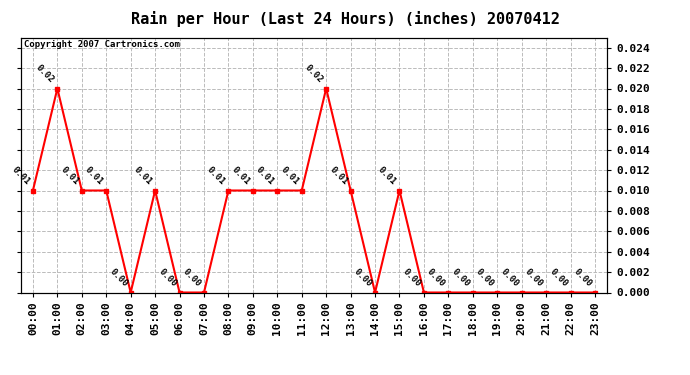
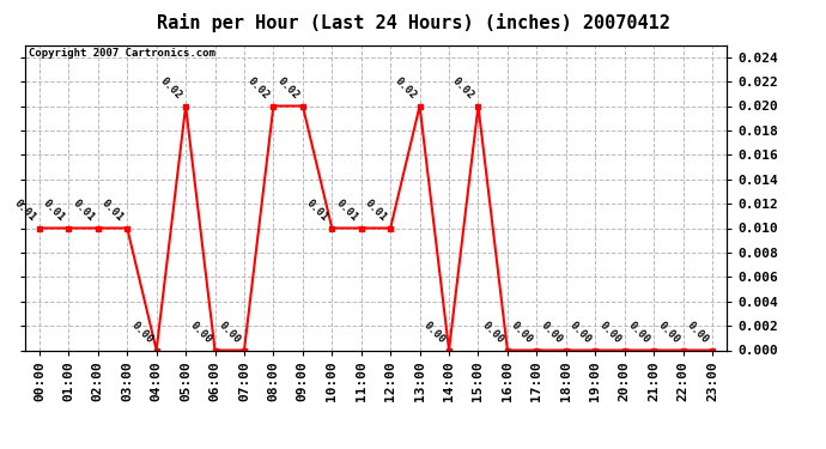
01:00: 0.02 -> 0.01
05:00: 0.01 -> 0.02
08:00: 0.01 -> 0.02
09:00: 0.01 -> 0.02
12:00: 0.02 -> 0.01
13:00: 0.01 -> 0.02
15:00: 0.01 -> 0.02
